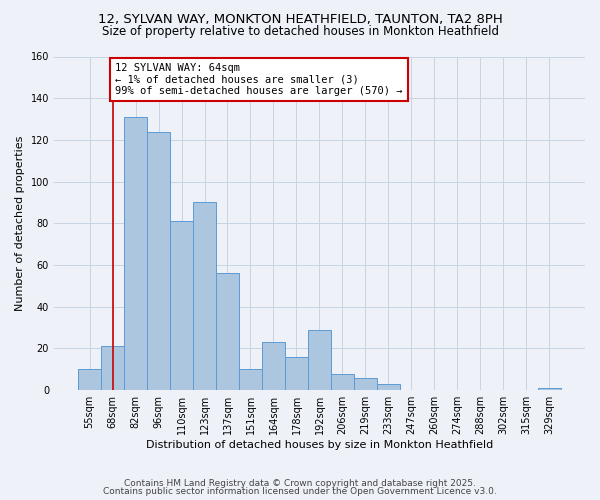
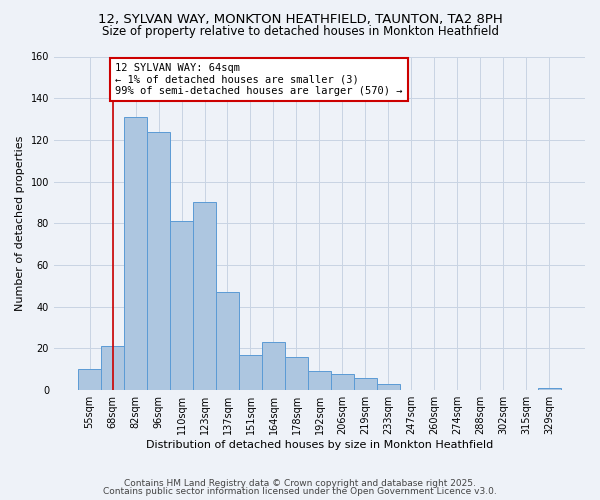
137sqm: 56 -> 47
151sqm: 10 -> 17
192sqm: 29 -> 9
